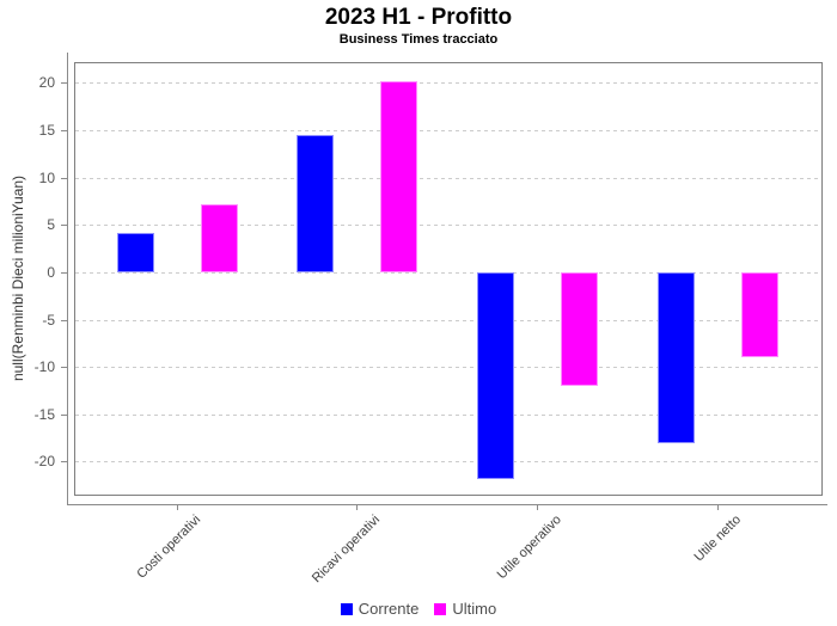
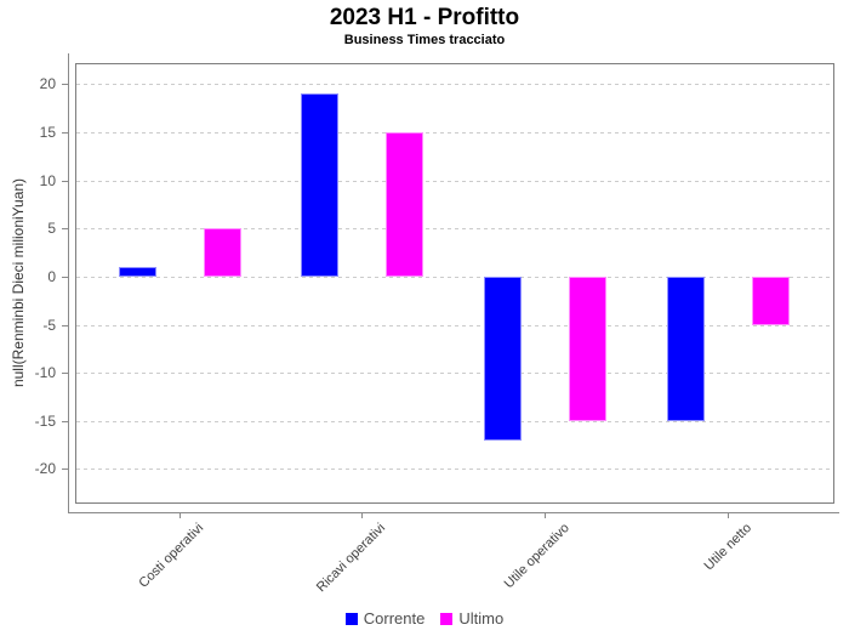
Corrente/Costi operativi: 4 -> 1
Ultimo/Costi operativi: 7 -> 5
Corrente/Ricavi operativi: 14 -> 19
Ultimo/Ricavi operativi: 20 -> 15
Corrente/Utile operativo: -22 -> -17
Ultimo/Utile operativo: -12 -> -15
Corrente/Utile netto: -18 -> -15
Ultimo/Utile netto: -9 -> -5
